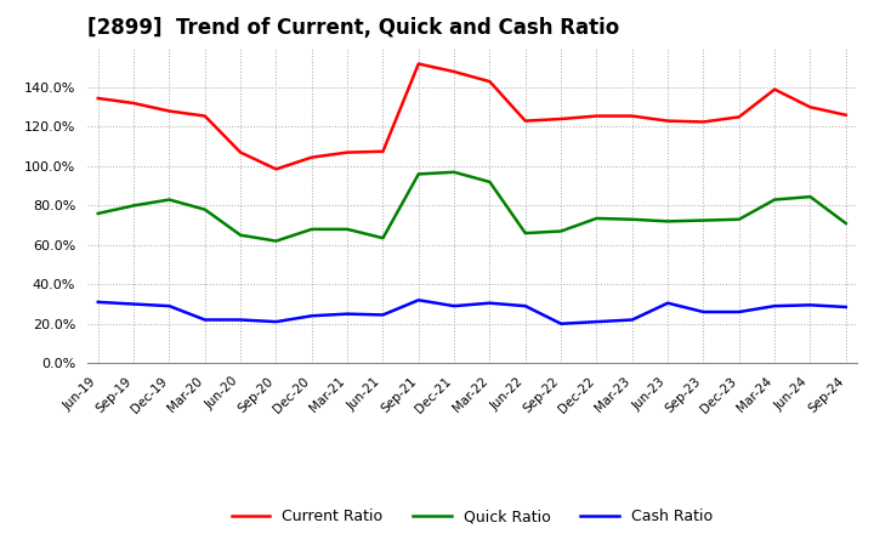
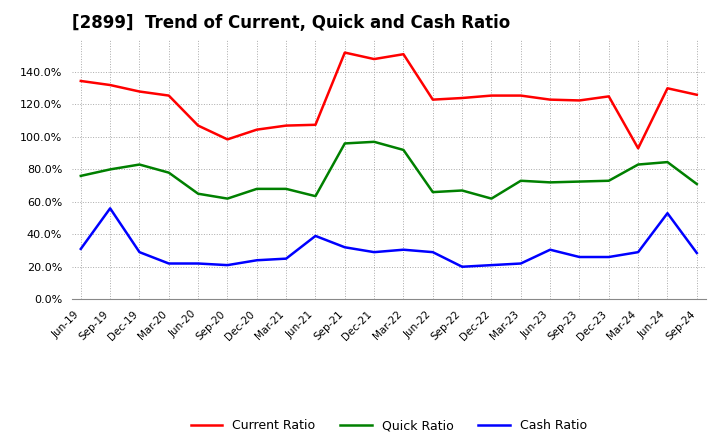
Cash Ratio/Sep-19: 30% -> 56%
Cash Ratio/Jun-21: 24% -> 39%
Current Ratio/Mar-22: 143% -> 151%
Quick Ratio/Dec-22: 74% -> 62%
Current Ratio/Mar-24: 139% -> 93%
Cash Ratio/Jun-24: 30% -> 53%
